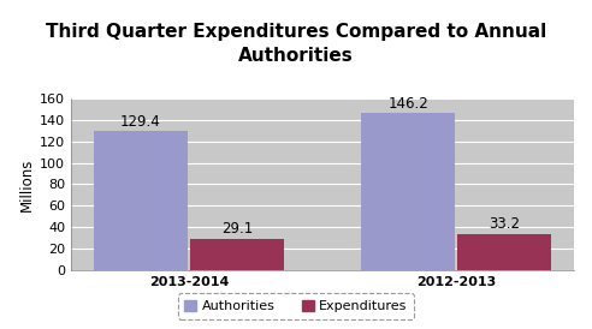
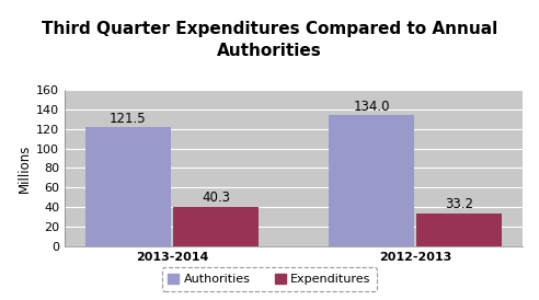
Authorities/2013-2014: 129.4 -> 121.5
Expenditures/2013-2014: 29.1 -> 40.3
Authorities/2012-2013: 146.2 -> 134.0
